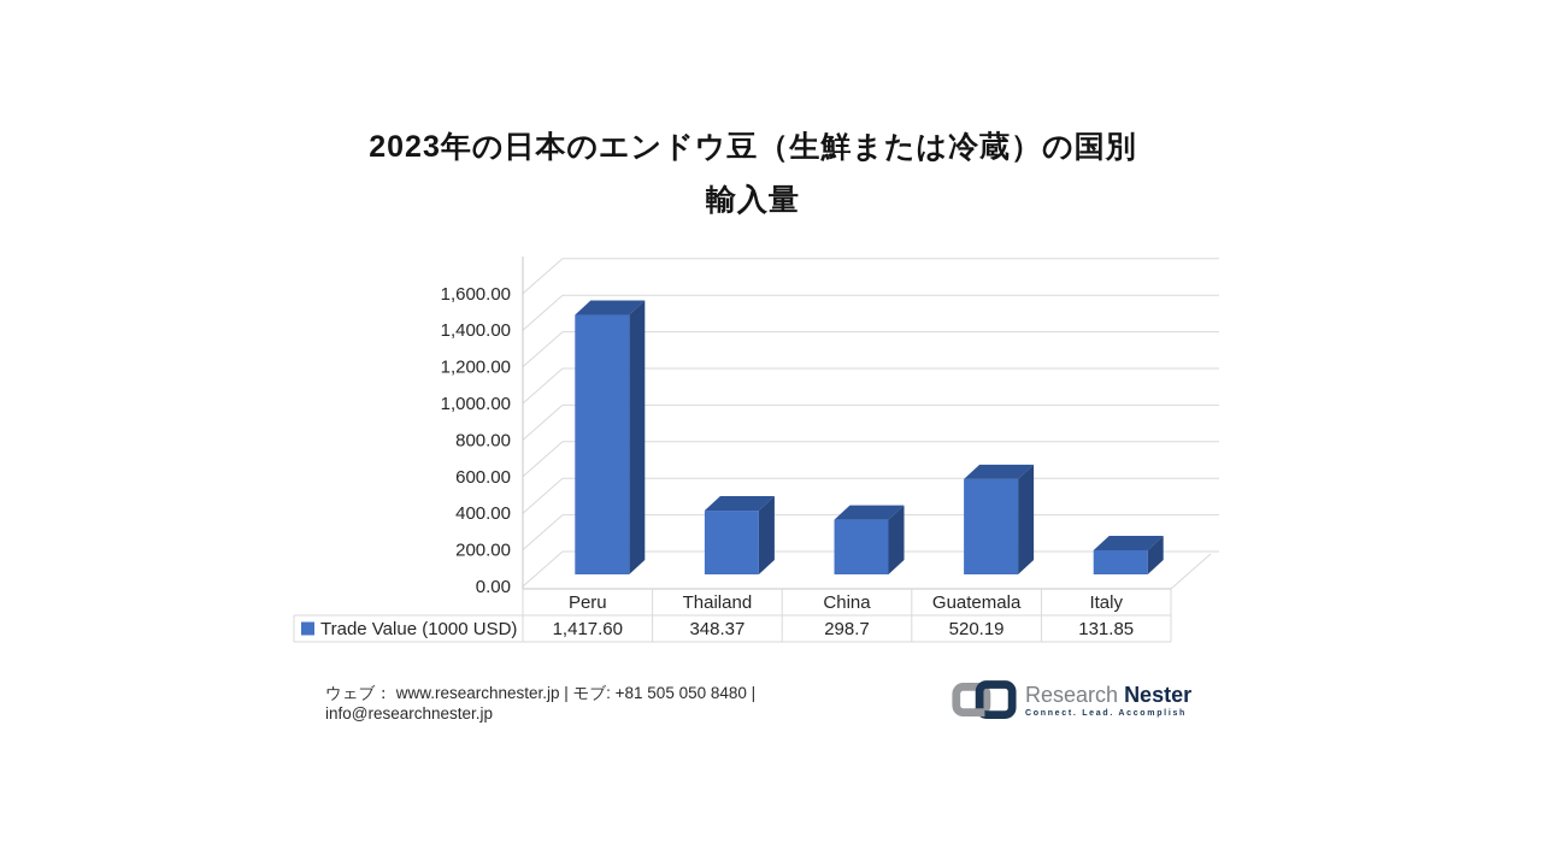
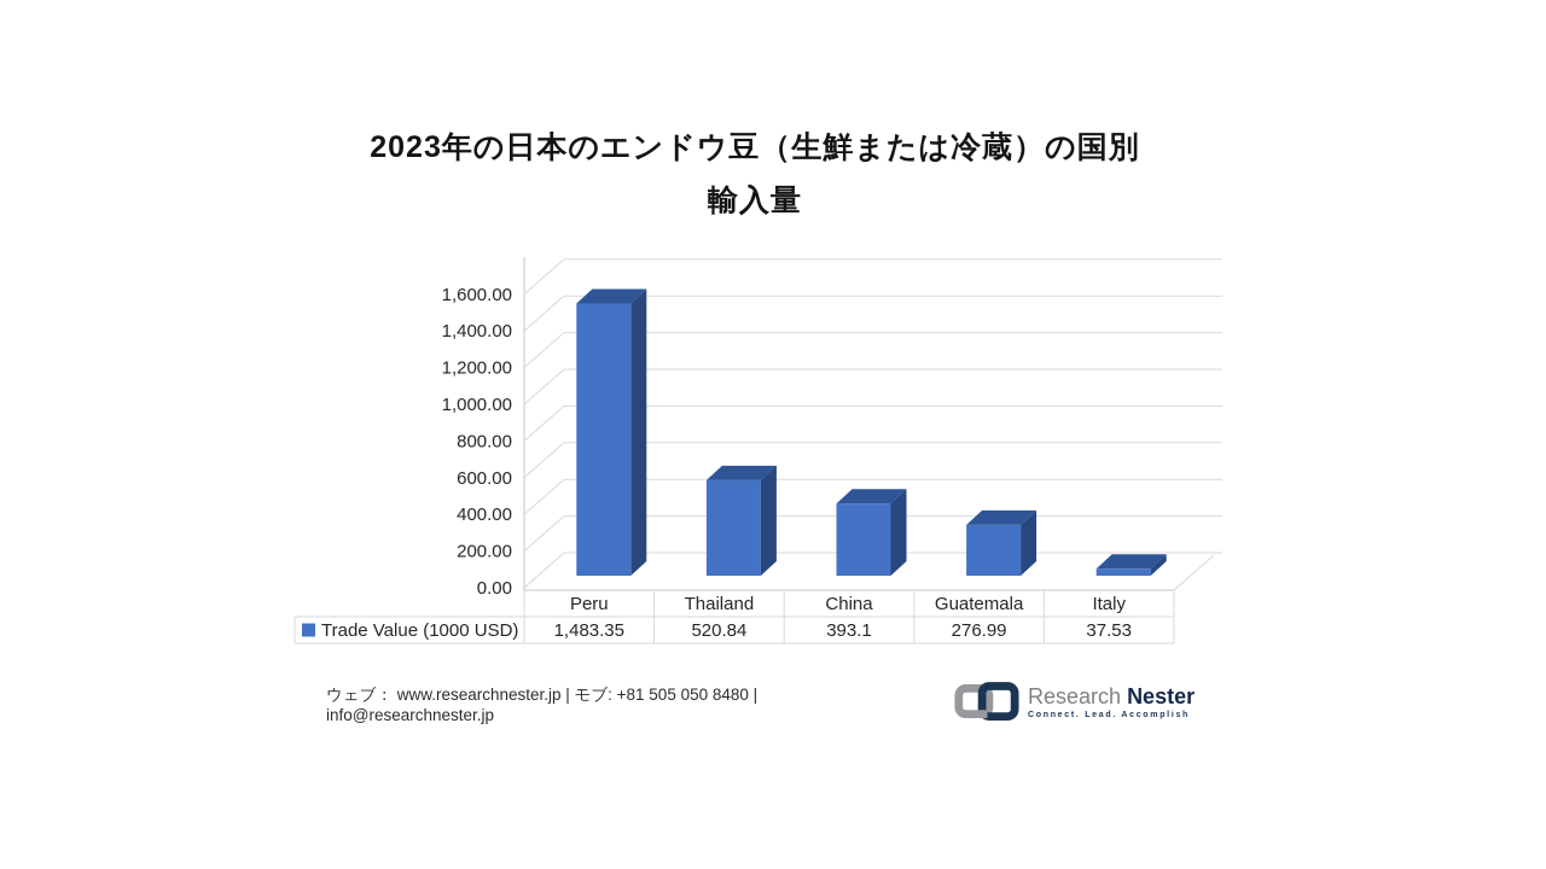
Peru: 1,417.60 -> 1,483.35
Thailand: 348.37 -> 520.84
China: 298.7 -> 393.1
Guatemala: 520.19 -> 276.99
Italy: 131.85 -> 37.53
